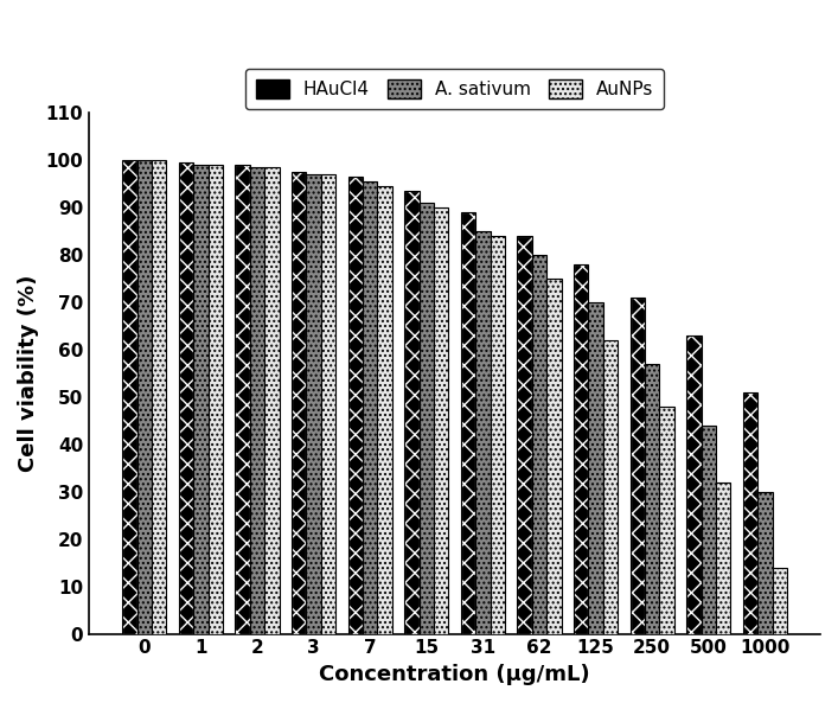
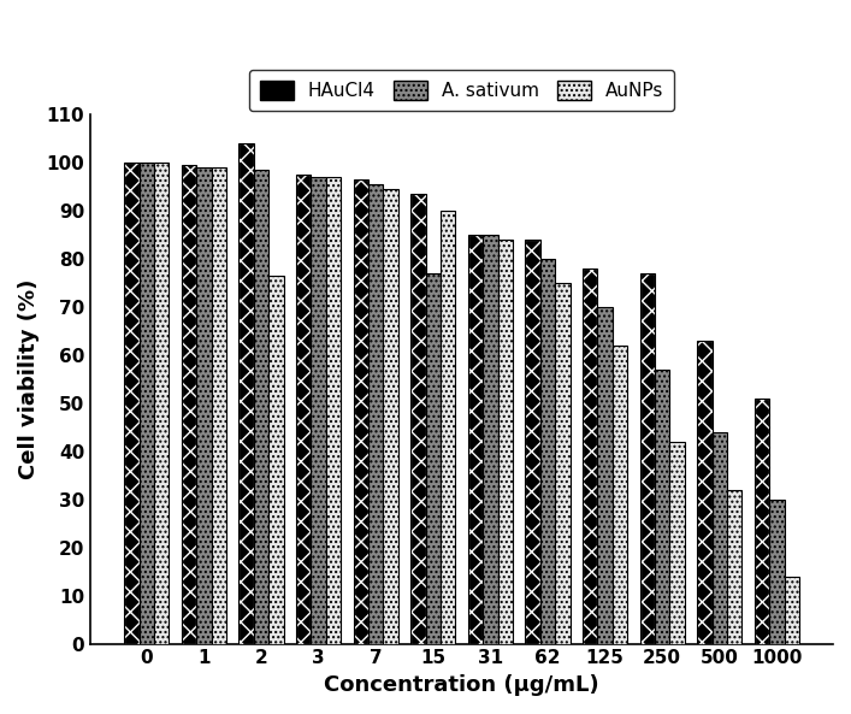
HAuCl4/2: 99.0 -> 104.0
AuNPs/2: 98.5 -> 76.5
A. sativum/15: 91.0 -> 77.0
HAuCl4/31: 89.0 -> 85.0
HAuCl4/250: 71.0 -> 77.0
AuNPs/250: 48.0 -> 42.0
